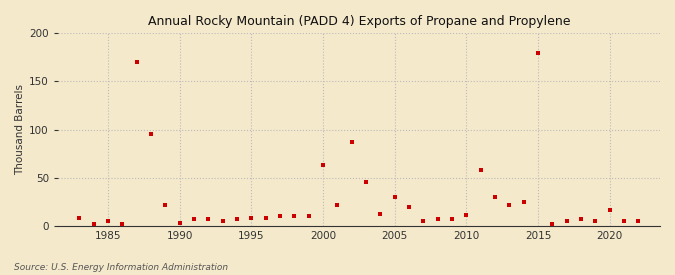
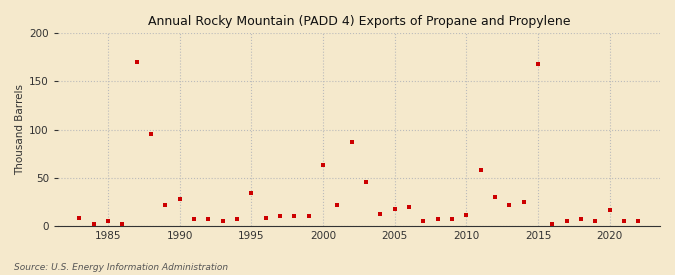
1990: 3 -> 28
1995: 8 -> 34
2005: 30 -> 18
2015: 180 -> 168
